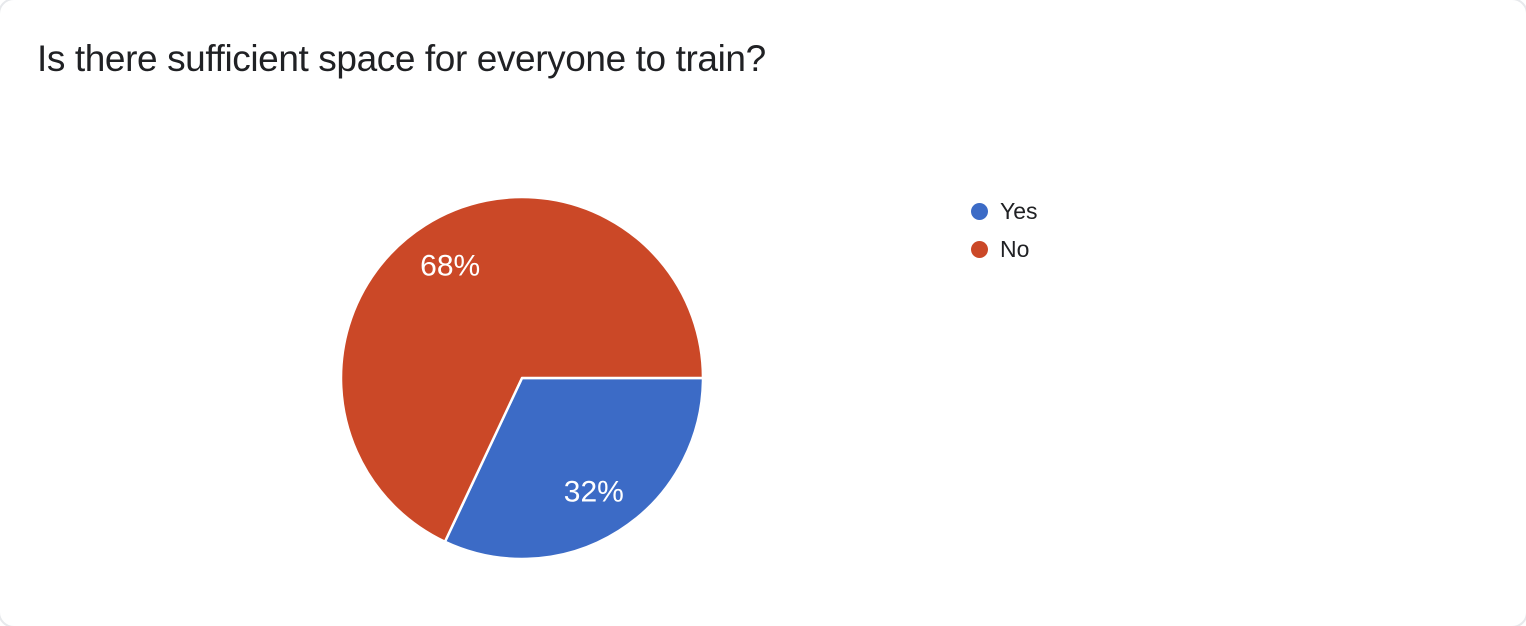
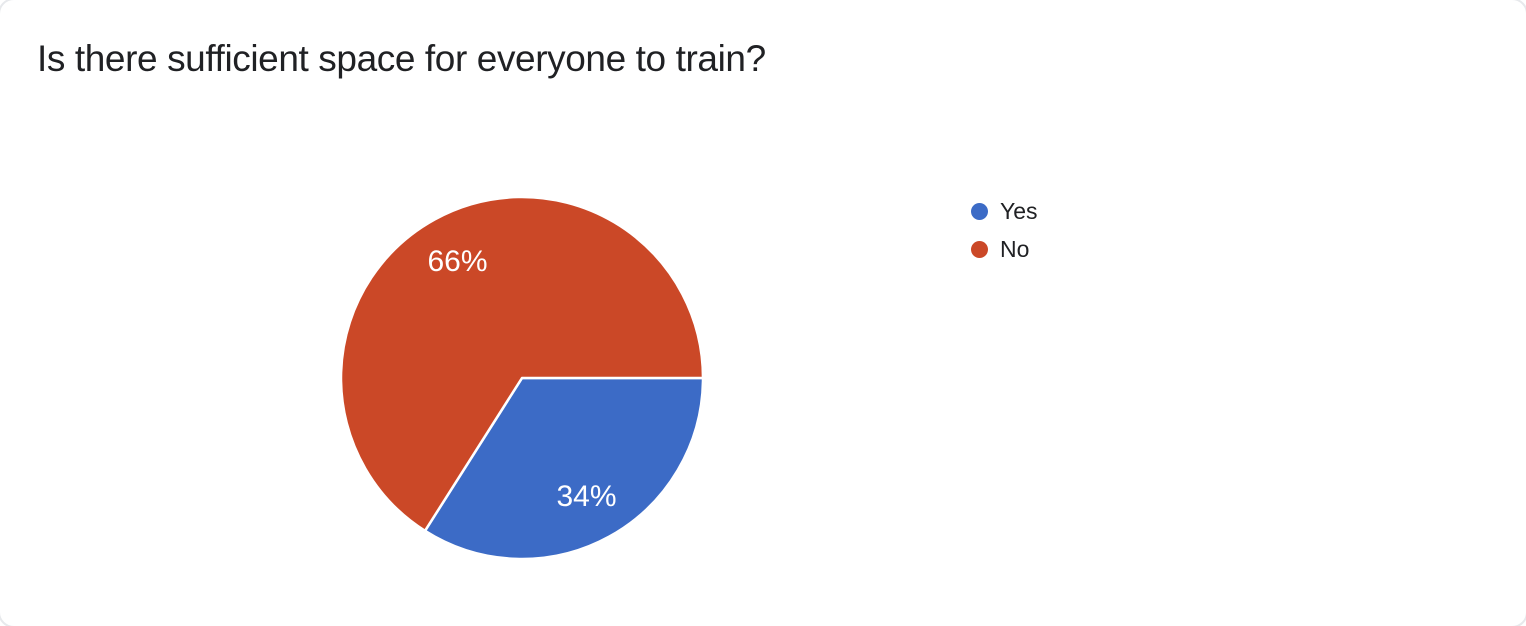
Yes: 32% -> 34%
No: 68% -> 66%
